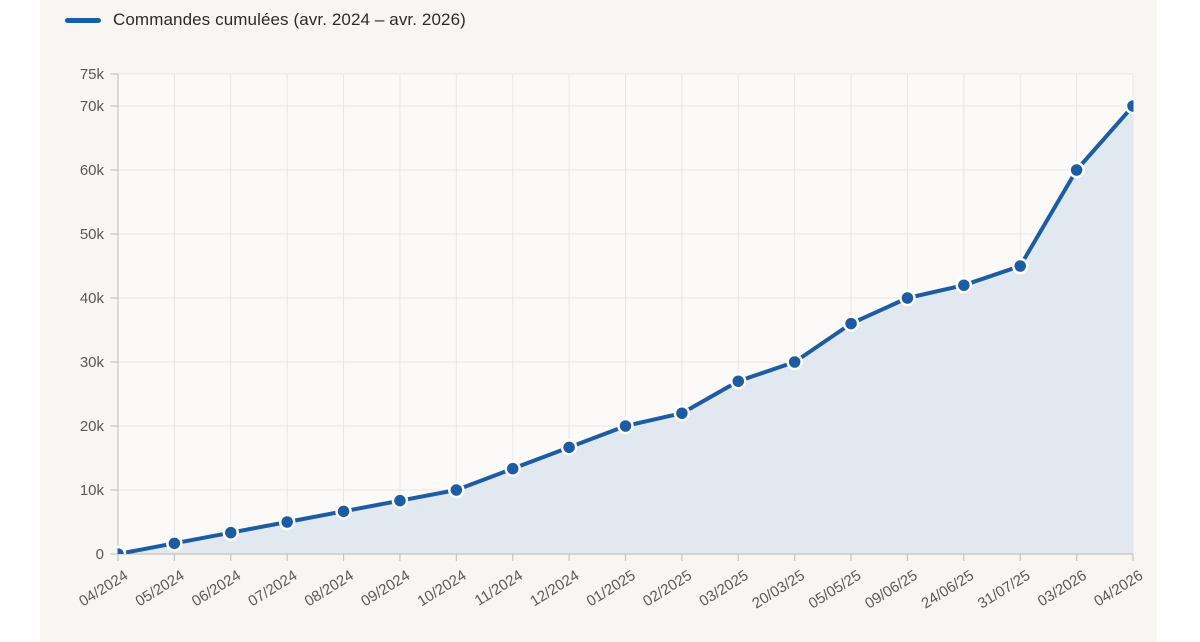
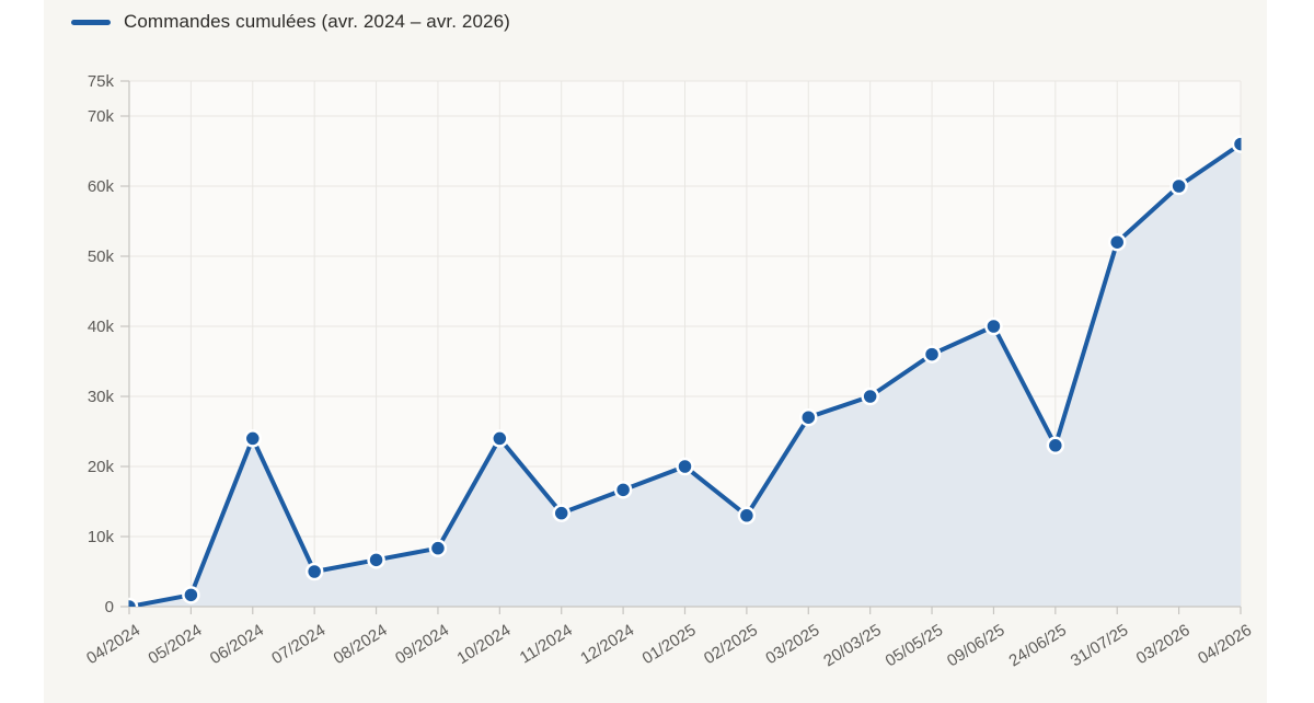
06/2024: 3k -> 24k
10/2024: 10k -> 24k
02/2025: 22k -> 13k
24/06/25: 42k -> 23k
31/07/25: 45k -> 52k
04/2026: 70k -> 66k
